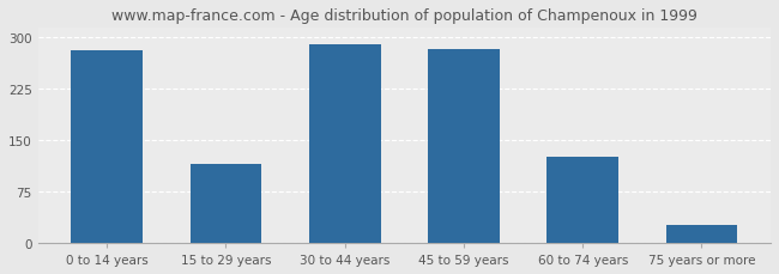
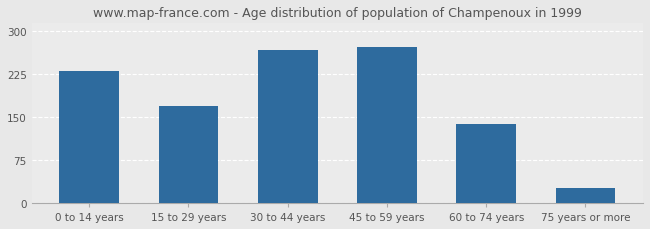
0 to 14 years: 282 -> 230
15 to 29 years: 116 -> 170
30 to 44 years: 290 -> 268
45 to 59 years: 284 -> 272
60 to 74 years: 126 -> 138
